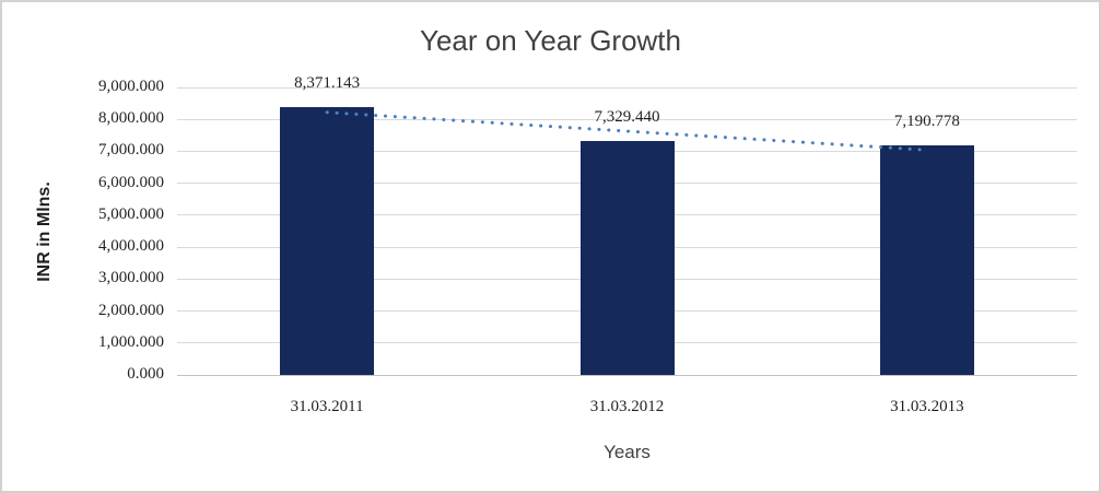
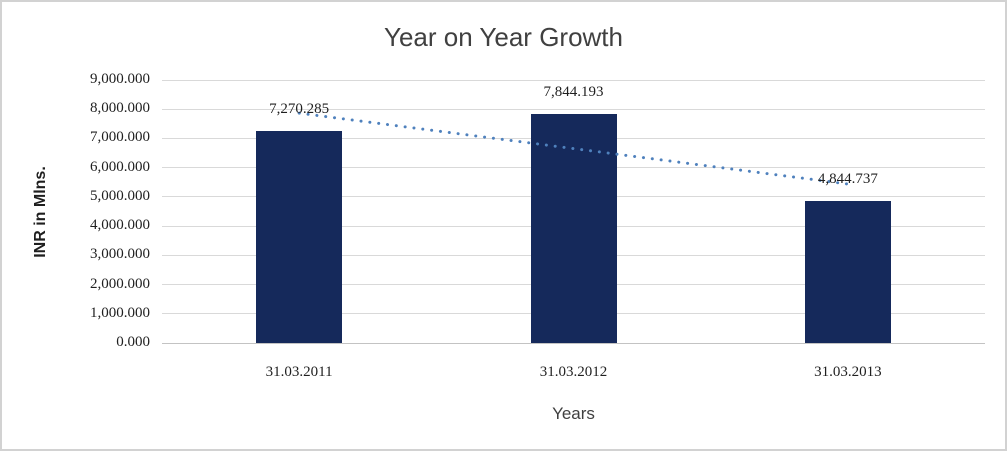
31.03.2011: 8,371.143 -> 7,270.285
31.03.2012: 7,329.440 -> 7,844.193
31.03.2013: 7,190.778 -> 4,844.737
